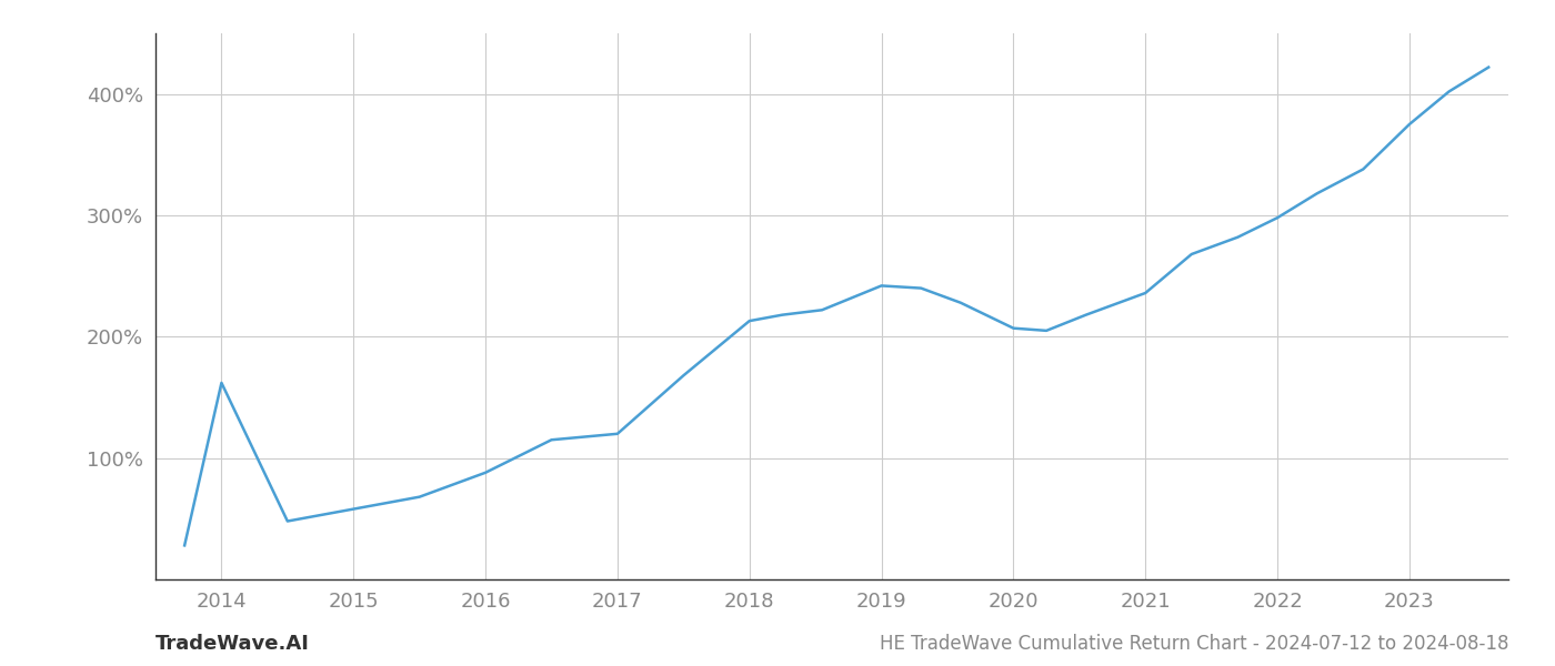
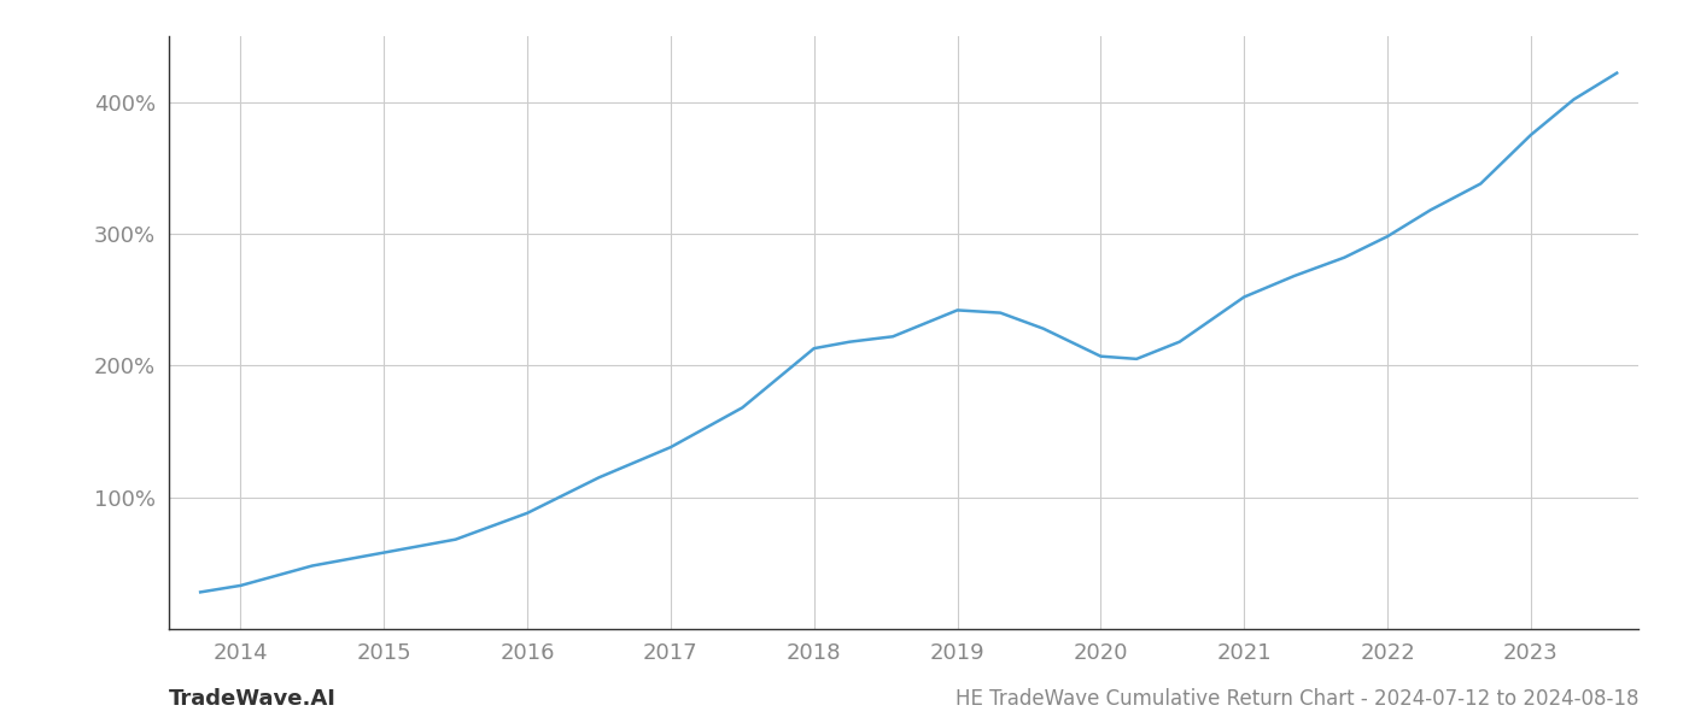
2014: 162% -> 33%
2017: 120% -> 138%
2021: 236% -> 252%
